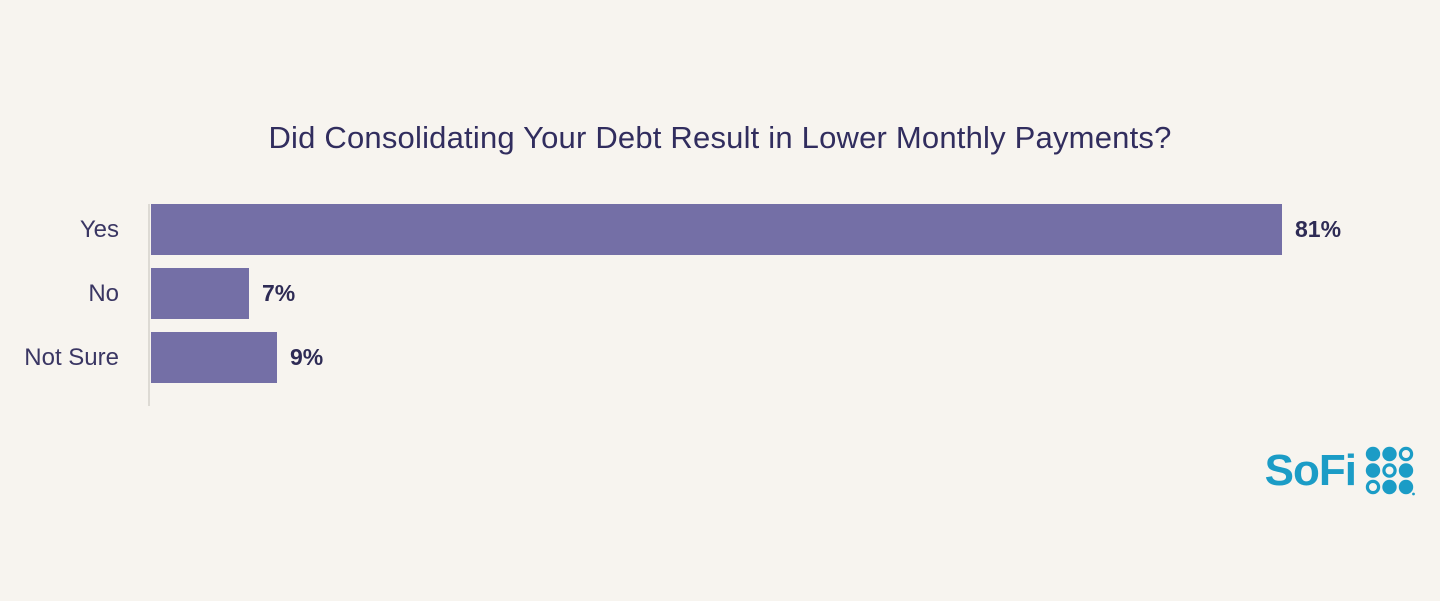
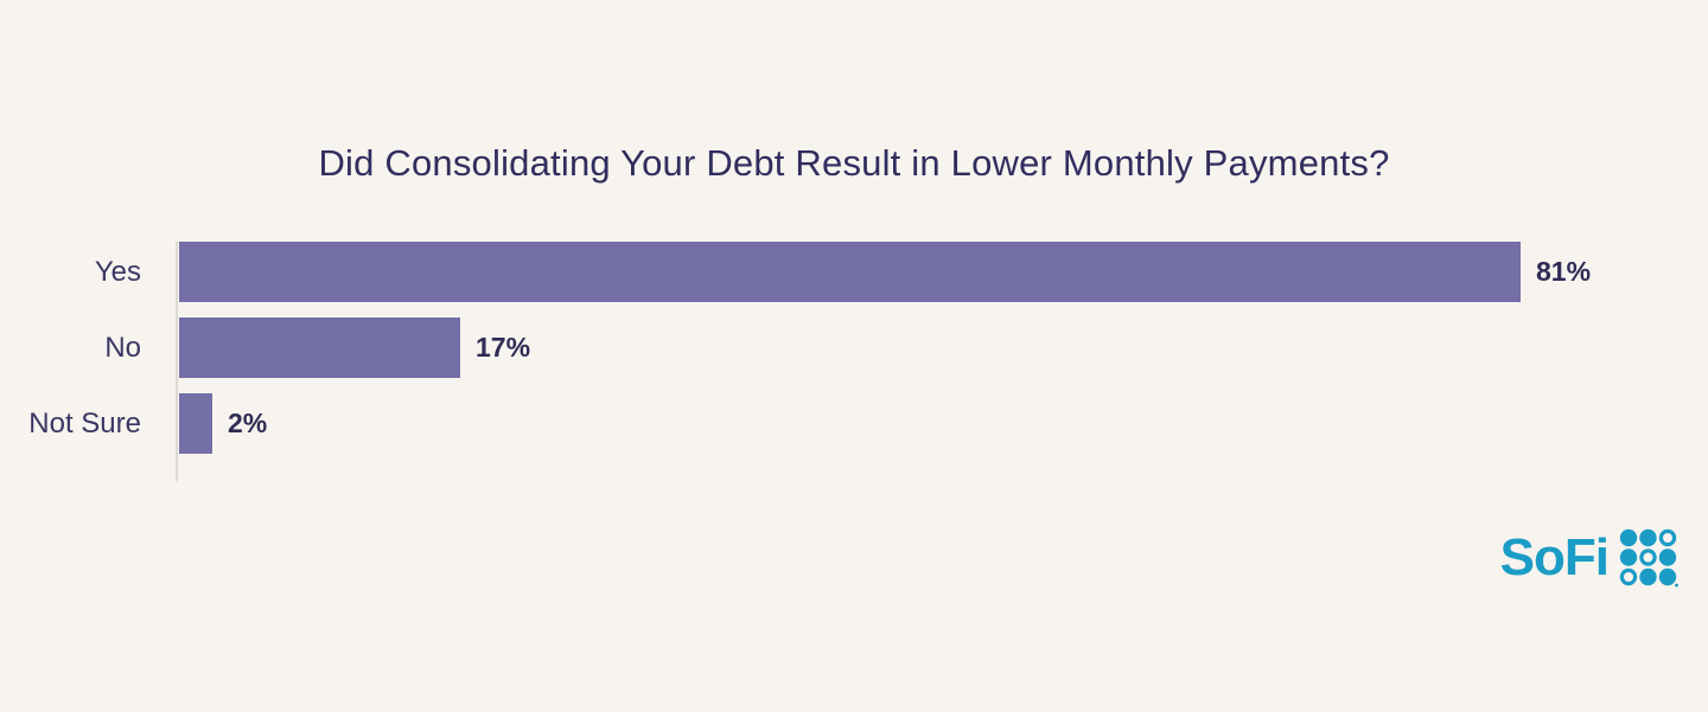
No: 7% -> 17%
Not Sure: 9% -> 2%
